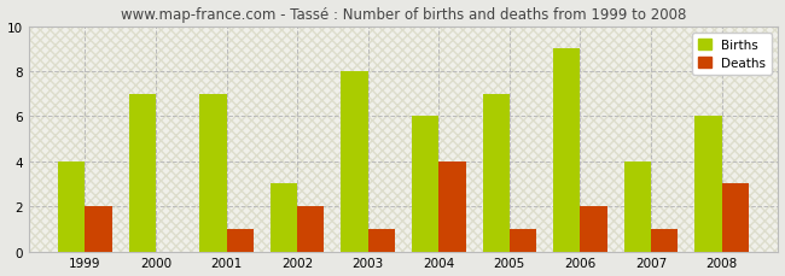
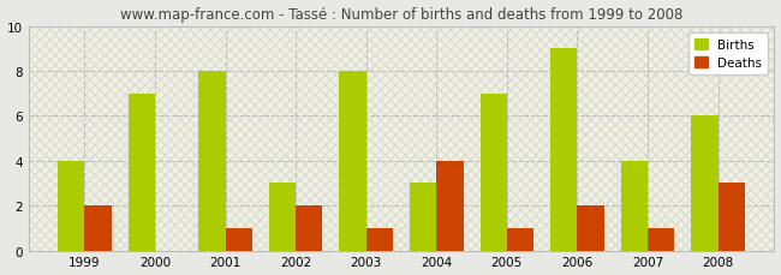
Births/2001: 7 -> 8
Births/2004: 6 -> 3
